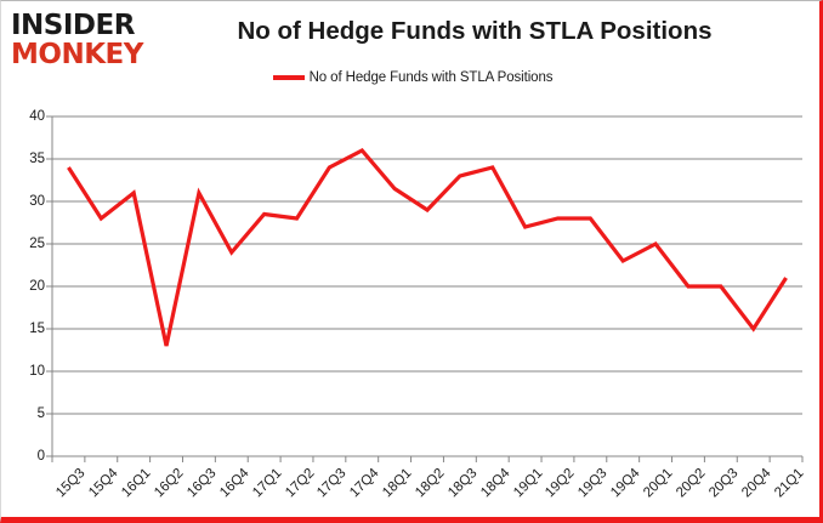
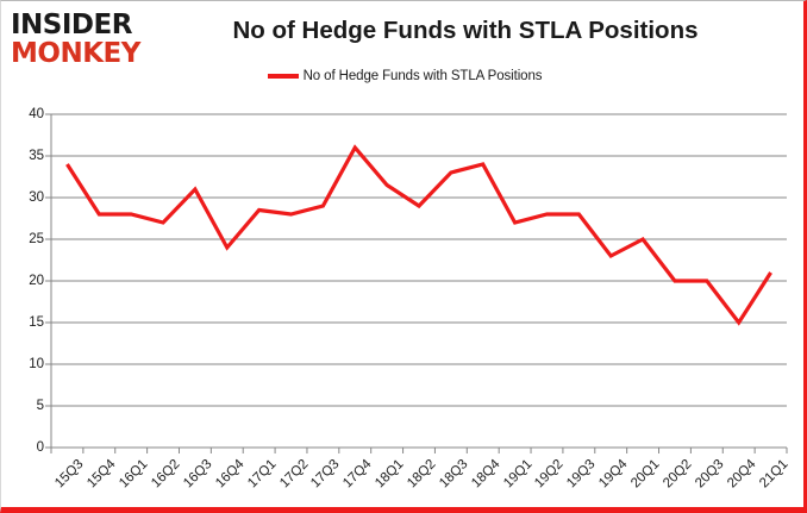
16Q1: 31 -> 28
16Q2: 13 -> 27
17Q3: 34 -> 29
